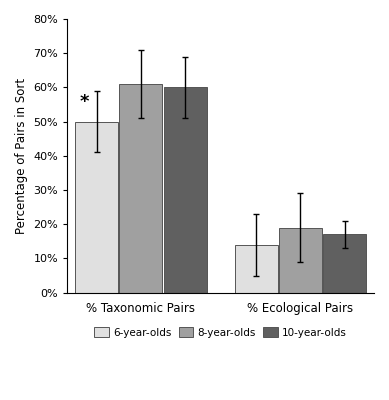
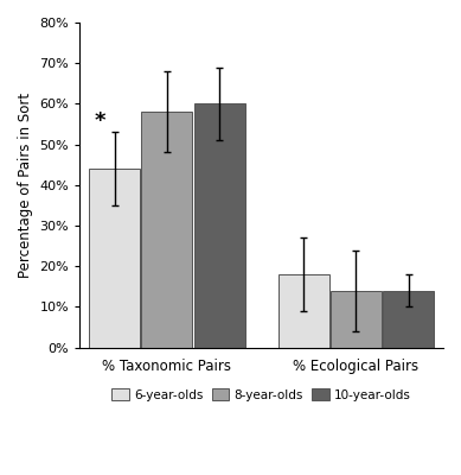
6-year-olds/% Taxonomic Pairs: 50% -> 44%
8-year-olds/% Taxonomic Pairs: 61% -> 58%
6-year-olds/% Ecological Pairs: 14% -> 18%
8-year-olds/% Ecological Pairs: 19% -> 14%
10-year-olds/% Ecological Pairs: 17% -> 14%
